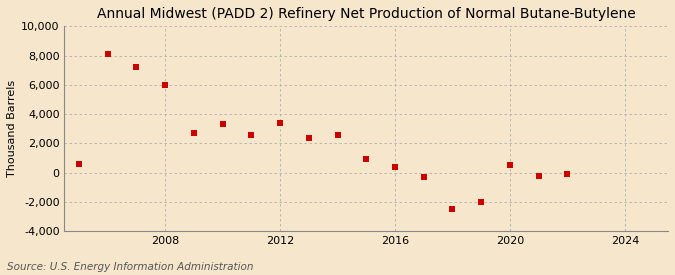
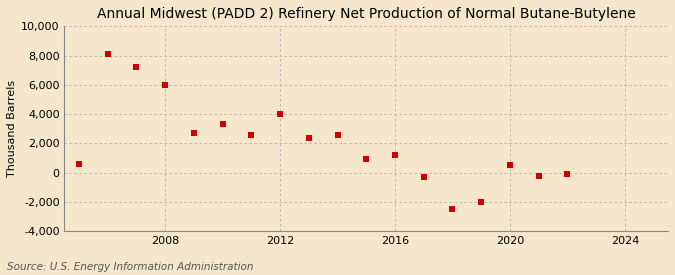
2012: 3,400 -> 4,000
2016: 400 -> 1,200
